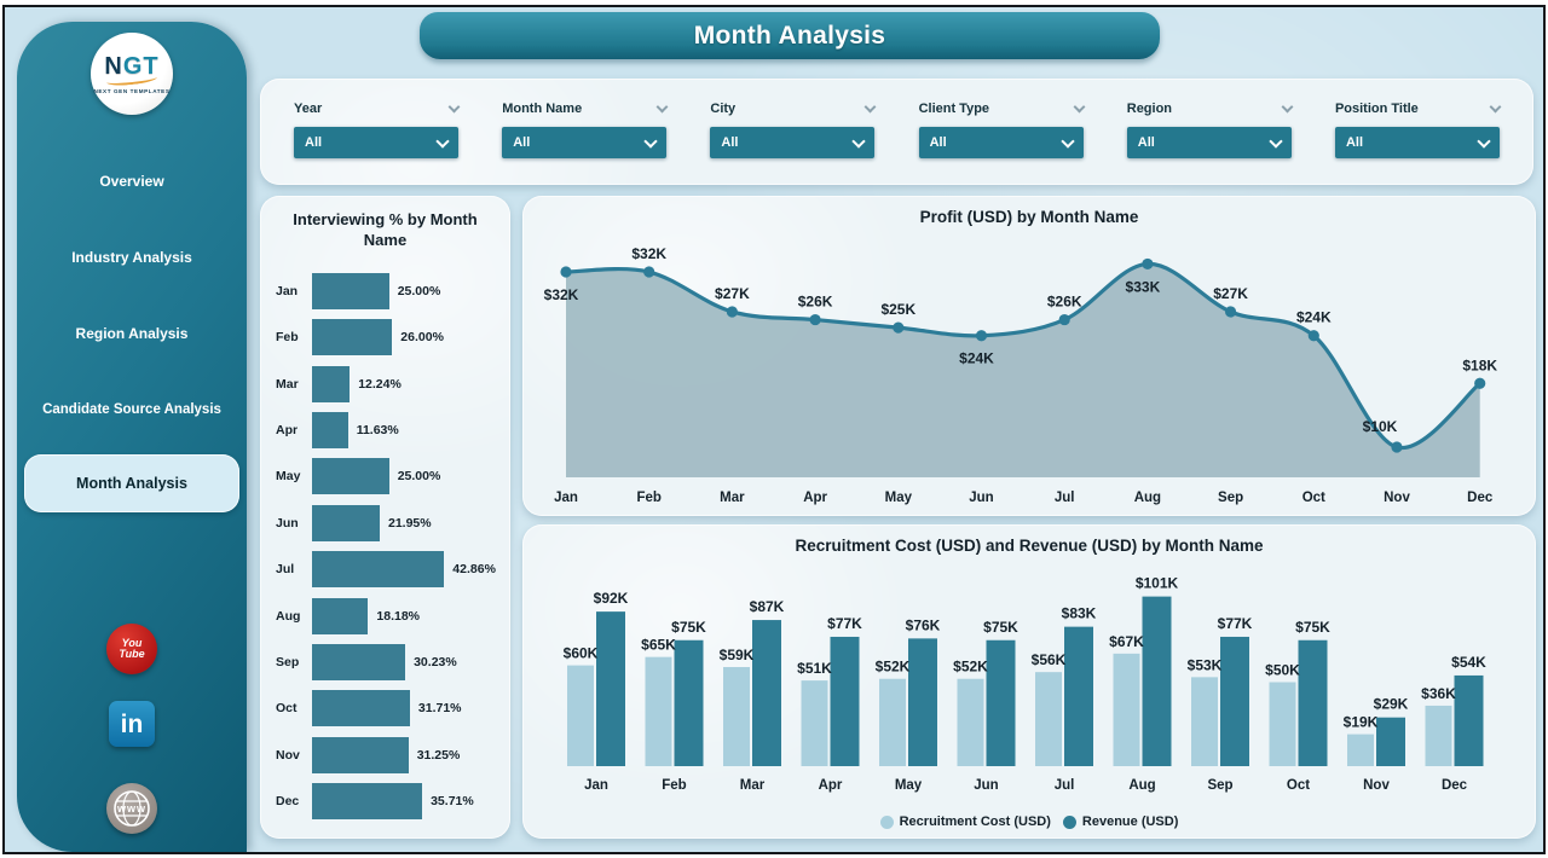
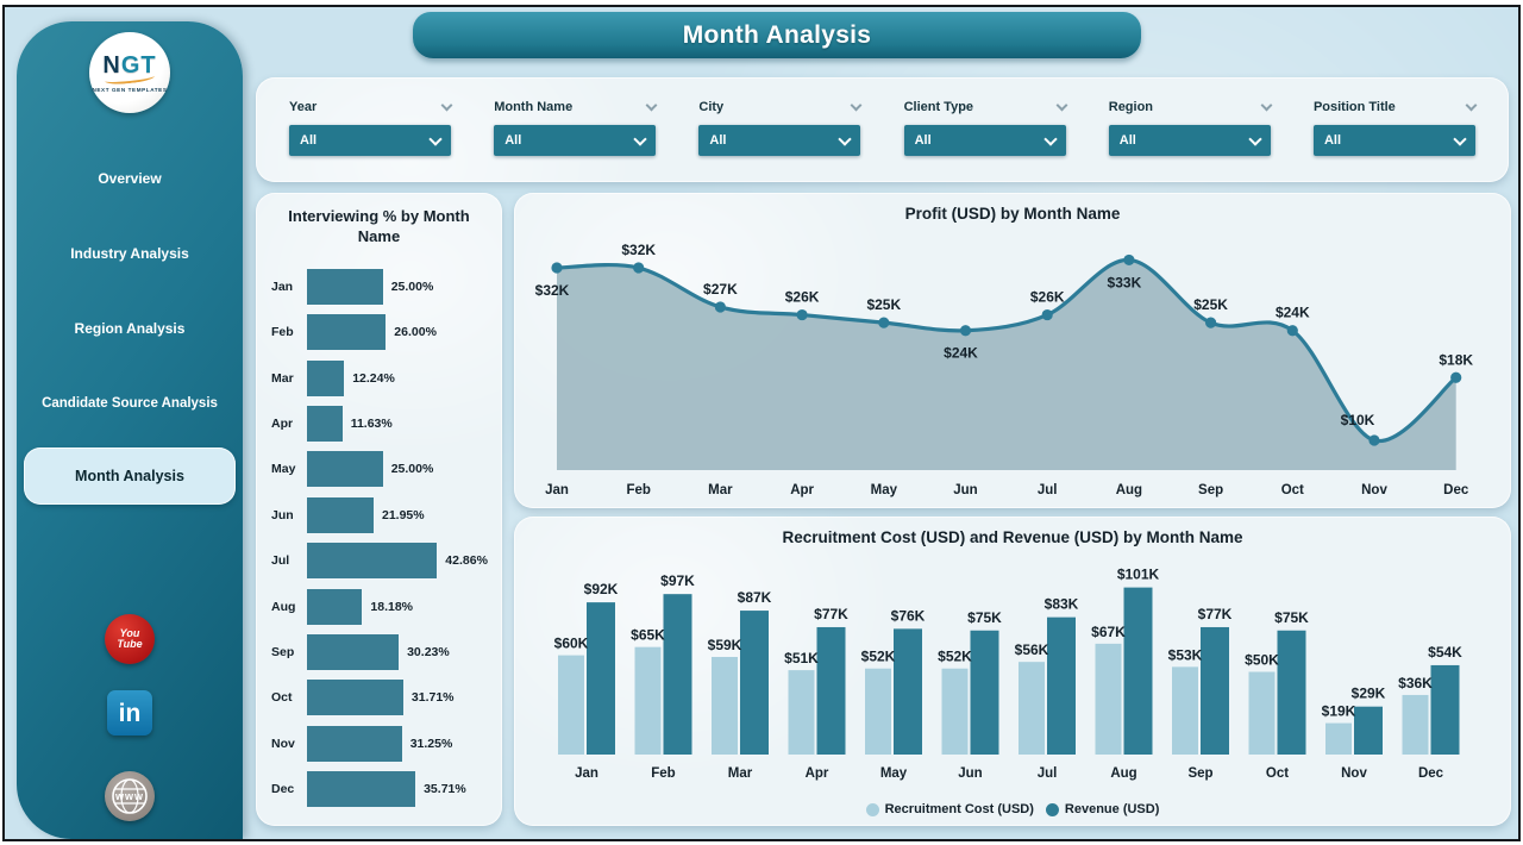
Profit (USD) by Month Name/Sep: $27K -> $25K
Recruitment Cost (USD) and Revenue (USD) by Month Name/Revenue (USD)/Feb: $75K -> $97K
